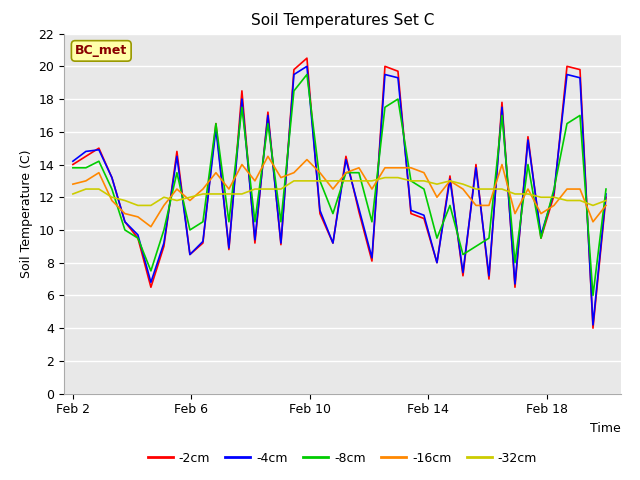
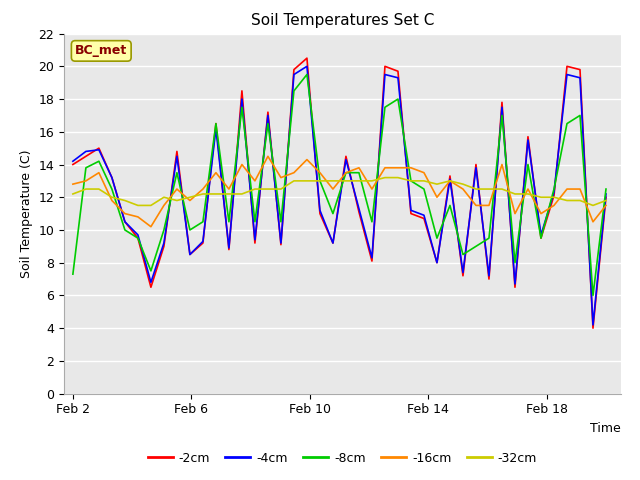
-8cm/Feb 2: 13.8 -> 7.3
